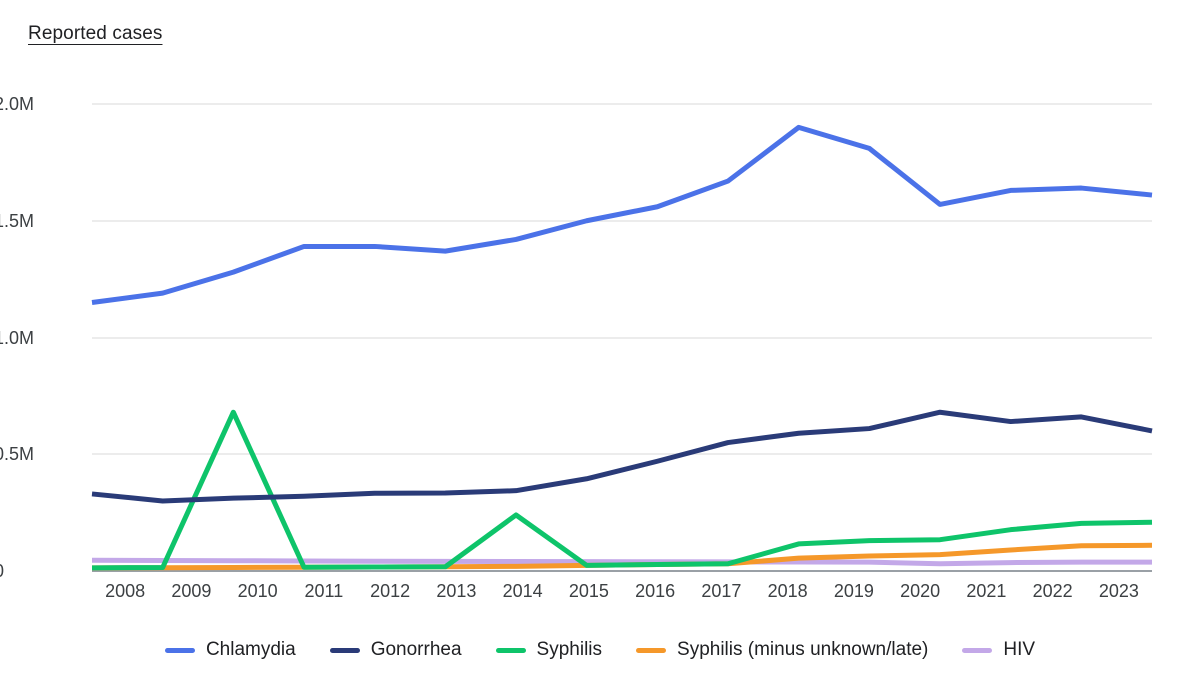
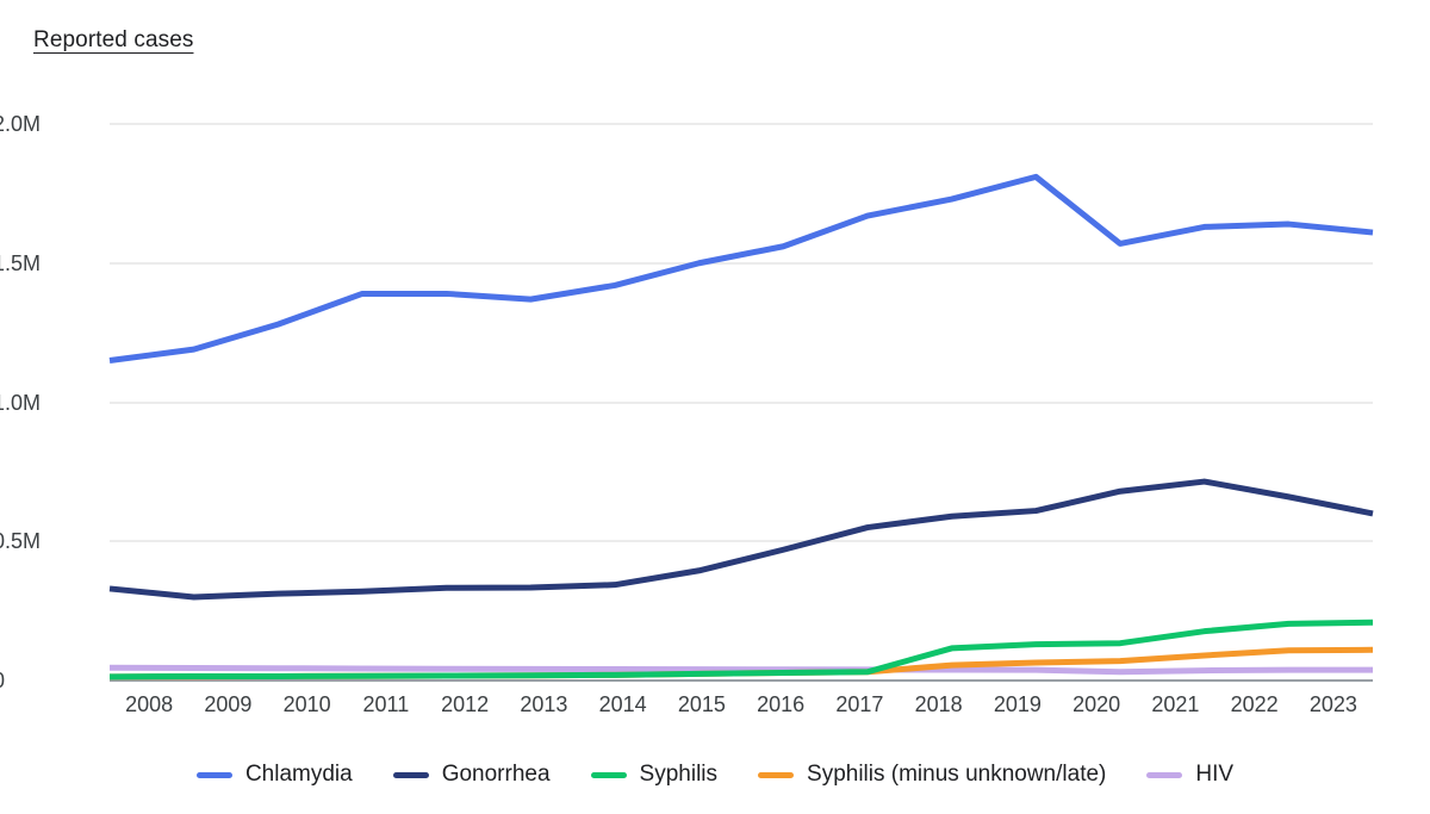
Syphilis/2010: 0.68M -> 0.02M
Syphilis/2014: 0.24M -> 0.02M
Chlamydia/2018: 1.90M -> 1.73M
Gonorrhea/2021: 0.64M -> 0.72M
